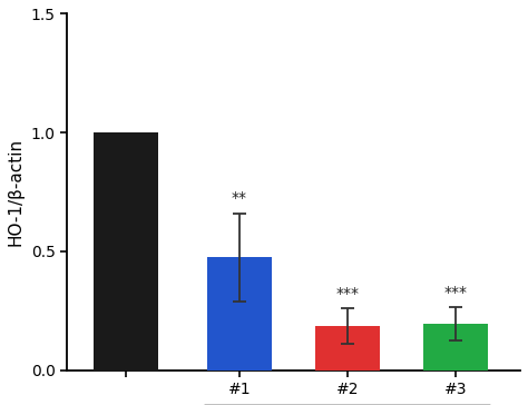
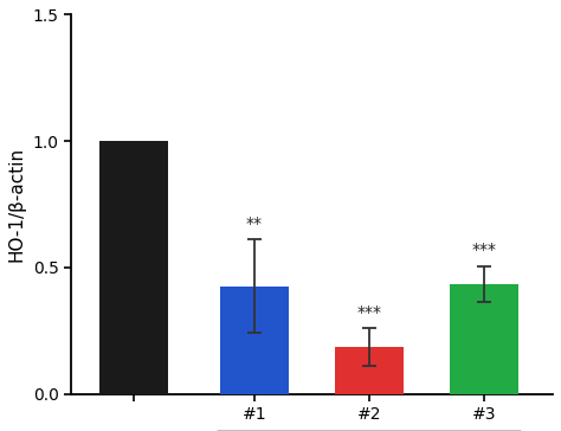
#1: 0.475 -> 0.425
#3: 0.195 -> 0.435
